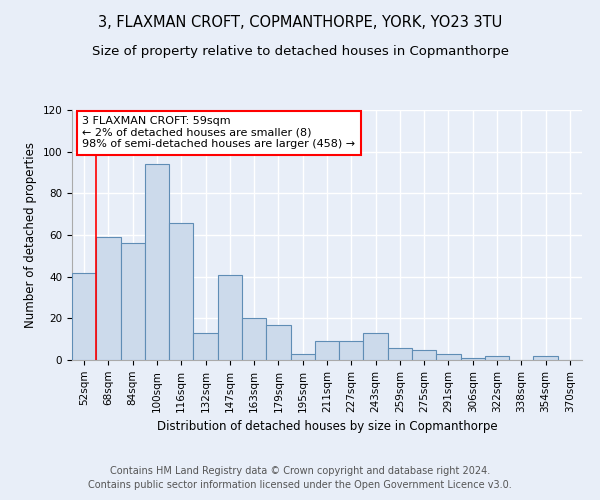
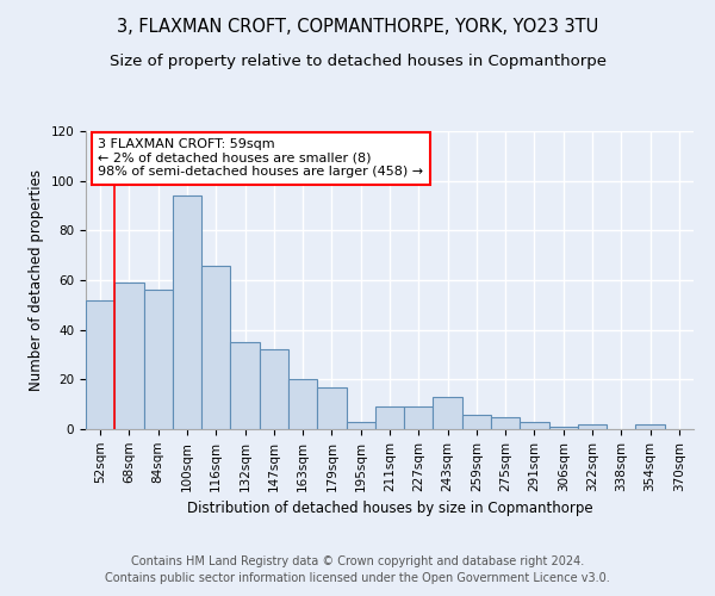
52sqm: 42 -> 52
132sqm: 13 -> 35
147sqm: 41 -> 32
